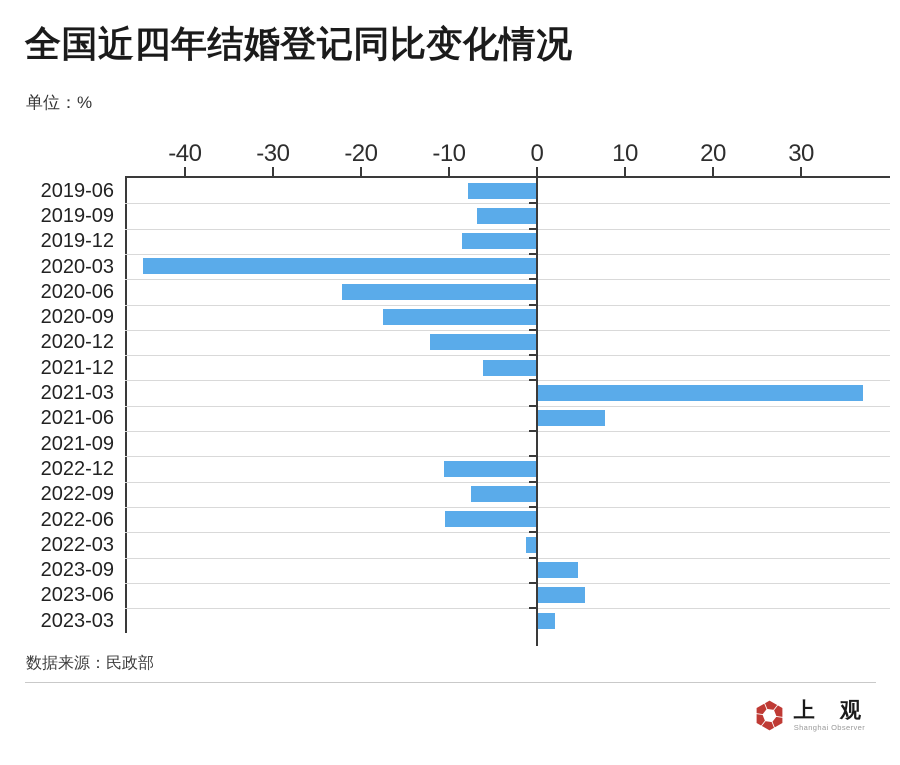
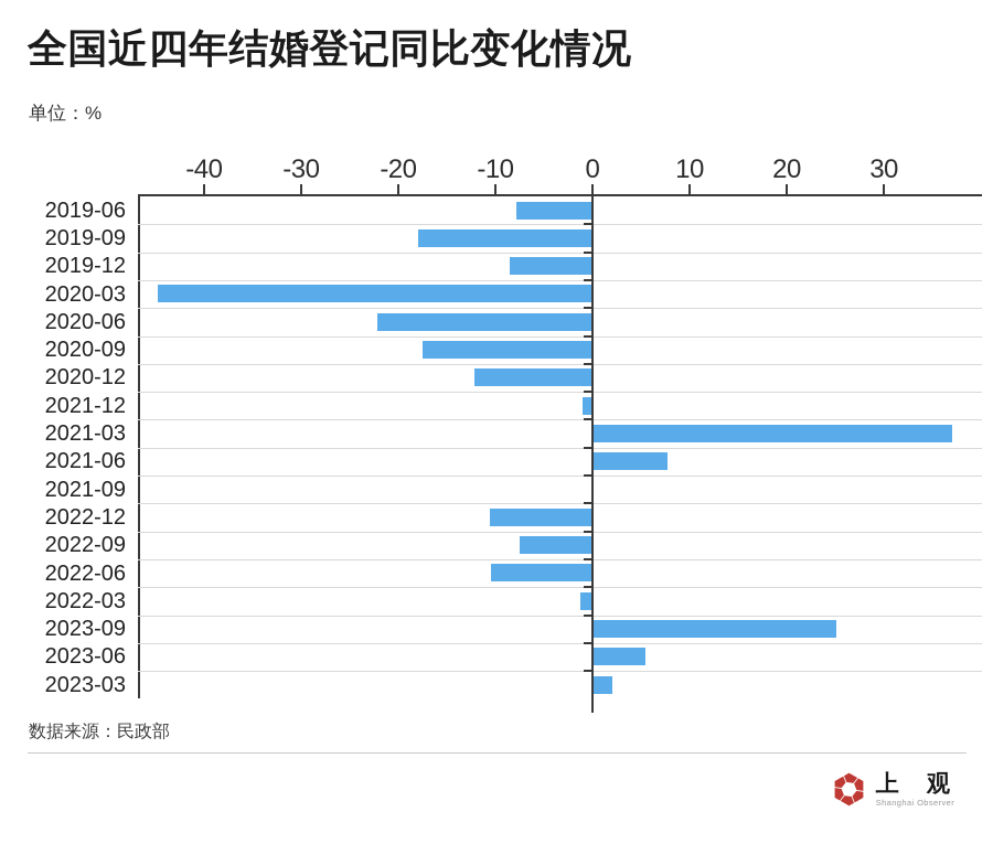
2019-09: -7 -> -18
2021-12: -6 -> -1
2023-09: 4 -> 25
